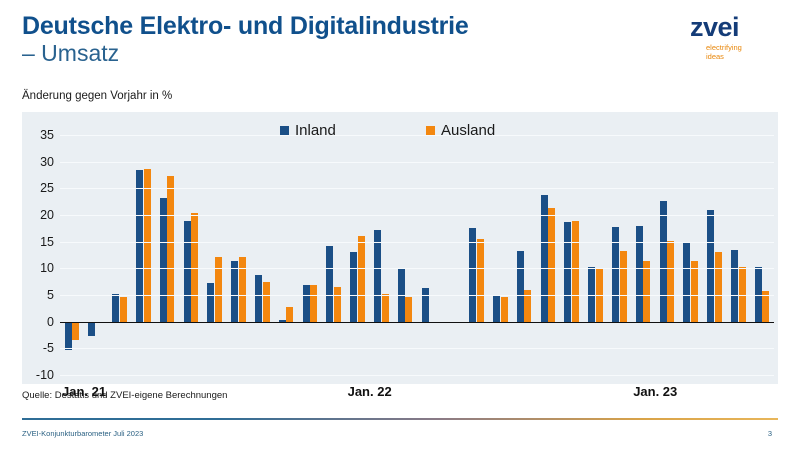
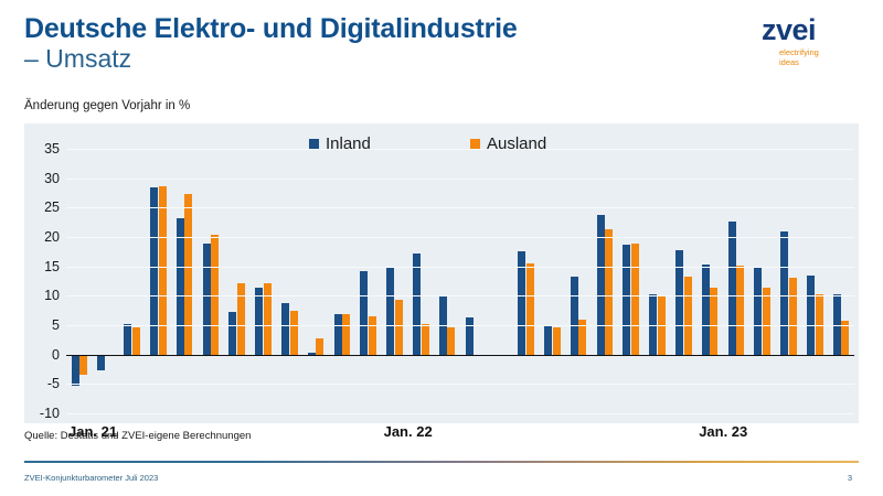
Inland/Jan. 22: 13 -> 15
Ausland/Jan. 22: 16 -> 9
Inland/Jan. 23: 18 -> 15
